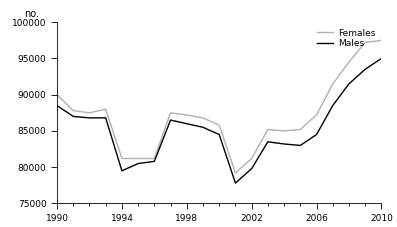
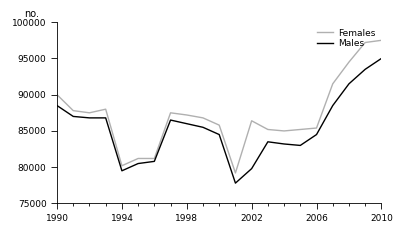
Females/1994: 81200 -> 80200
Females/2002: 81200 -> 86400
Females/2006: 87200 -> 85400
